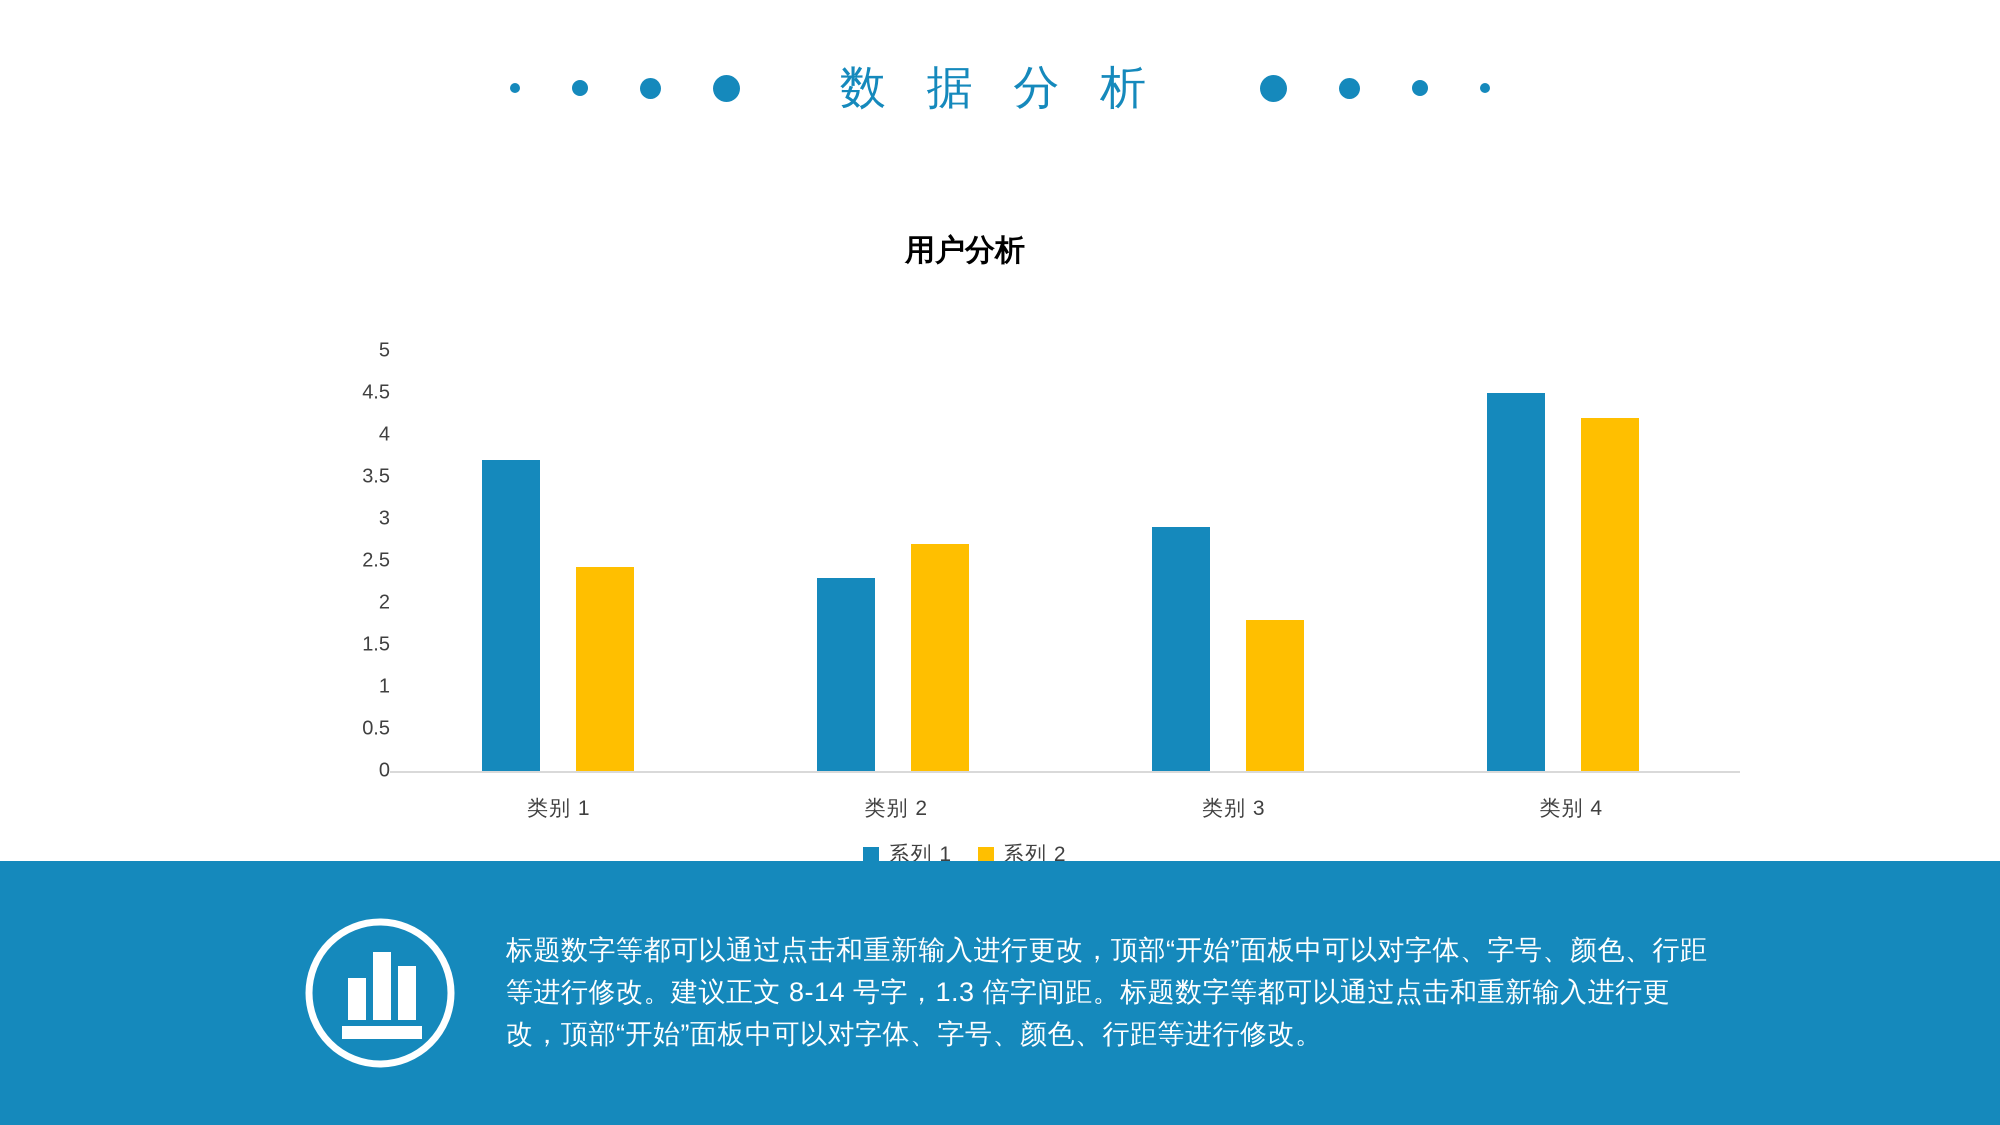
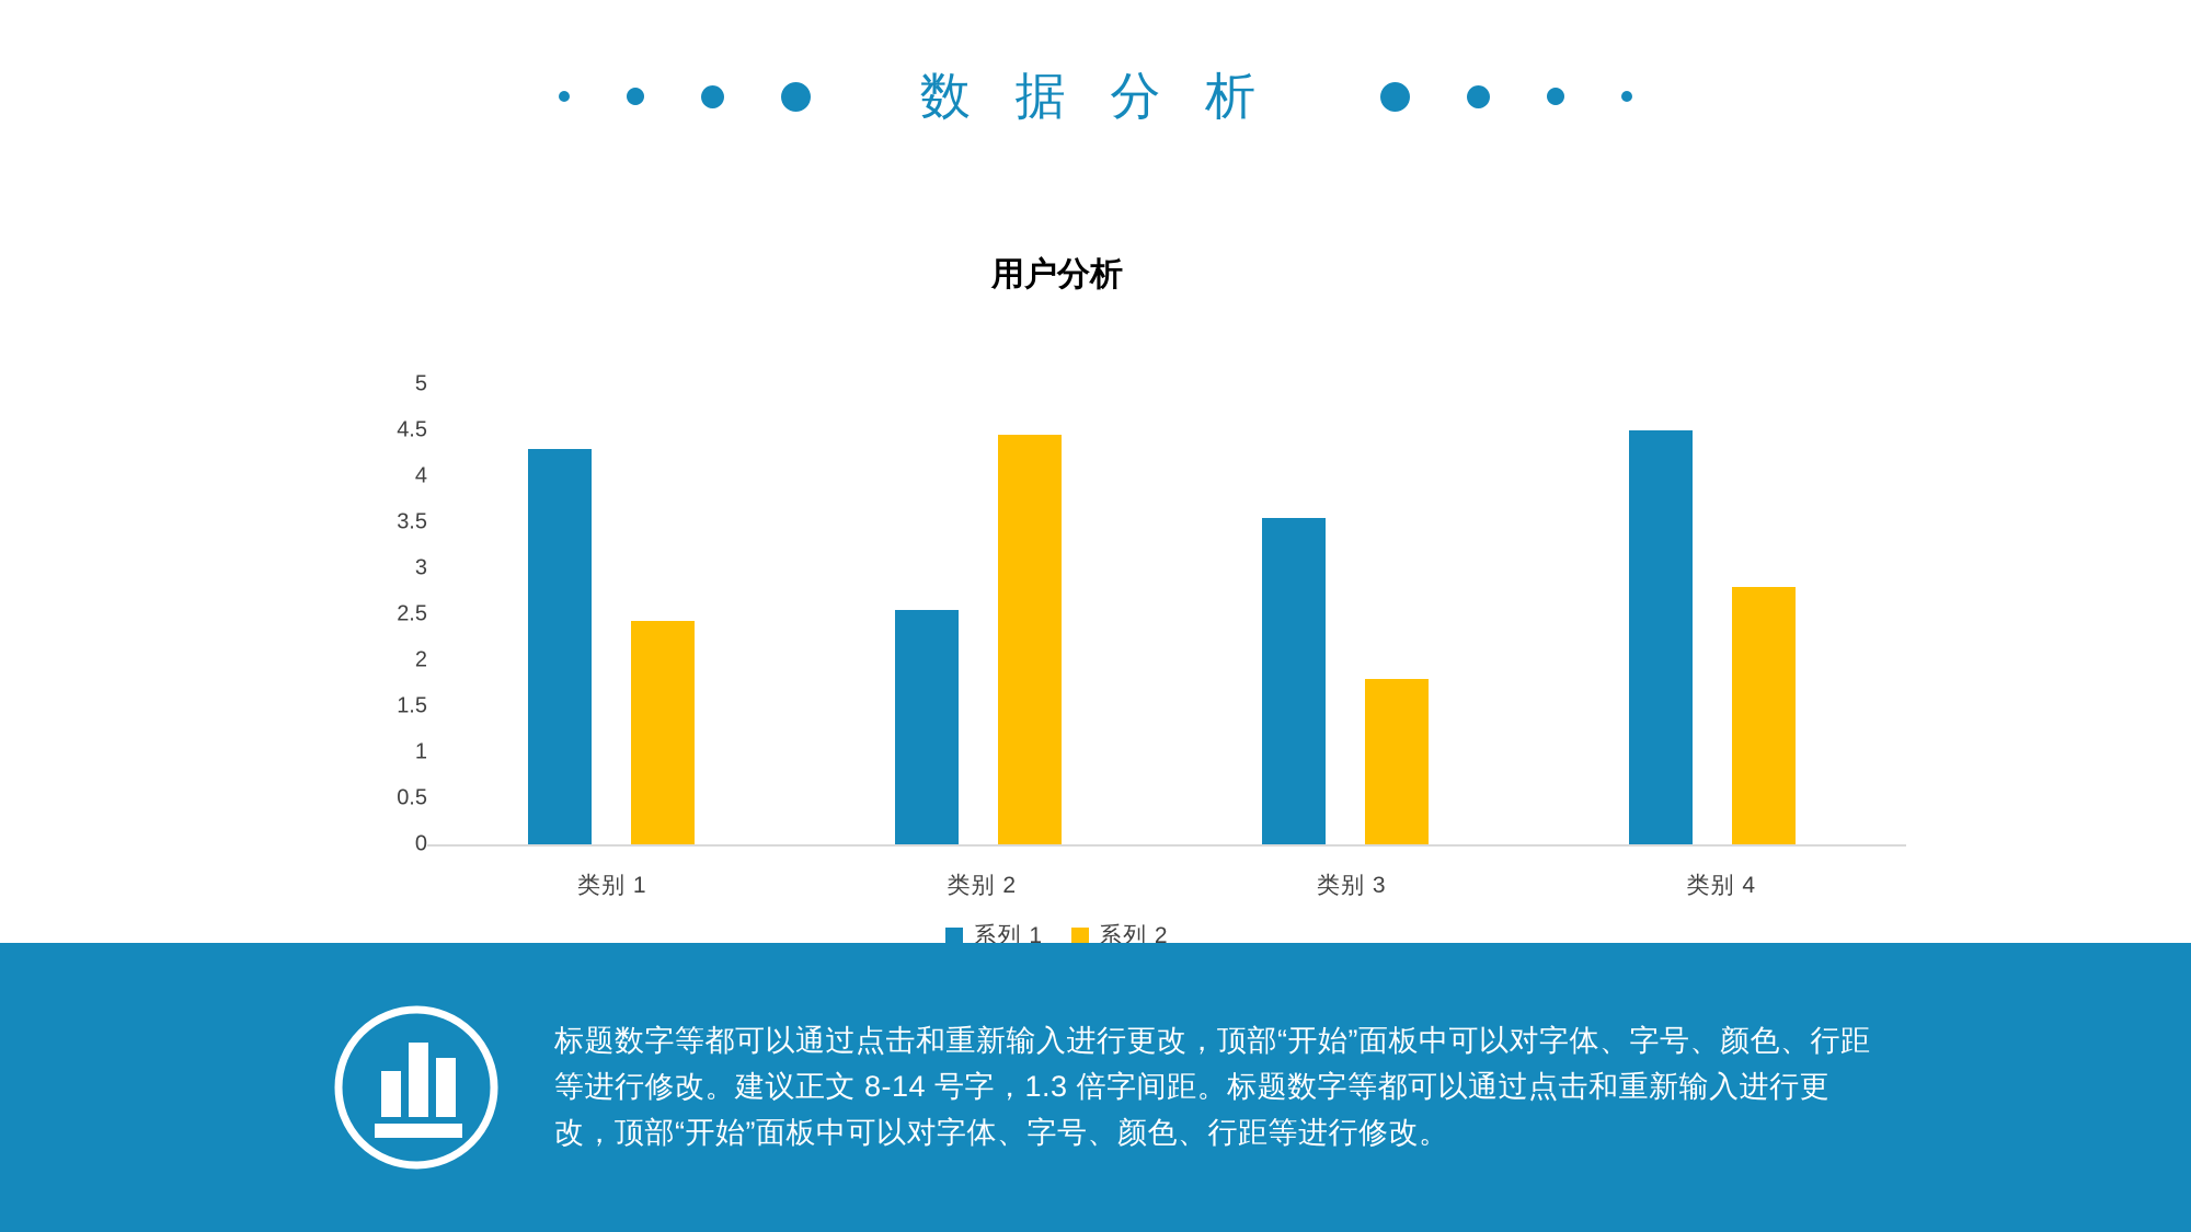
系列 1/类别 1: 3.7 -> 4.3
系列 1/类别 2: 2.3 -> 2.5
系列 2/类别 2: 2.7 -> 4.5
系列 1/类别 3: 2.9 -> 3.5
系列 2/类别 4: 4.2 -> 2.8
